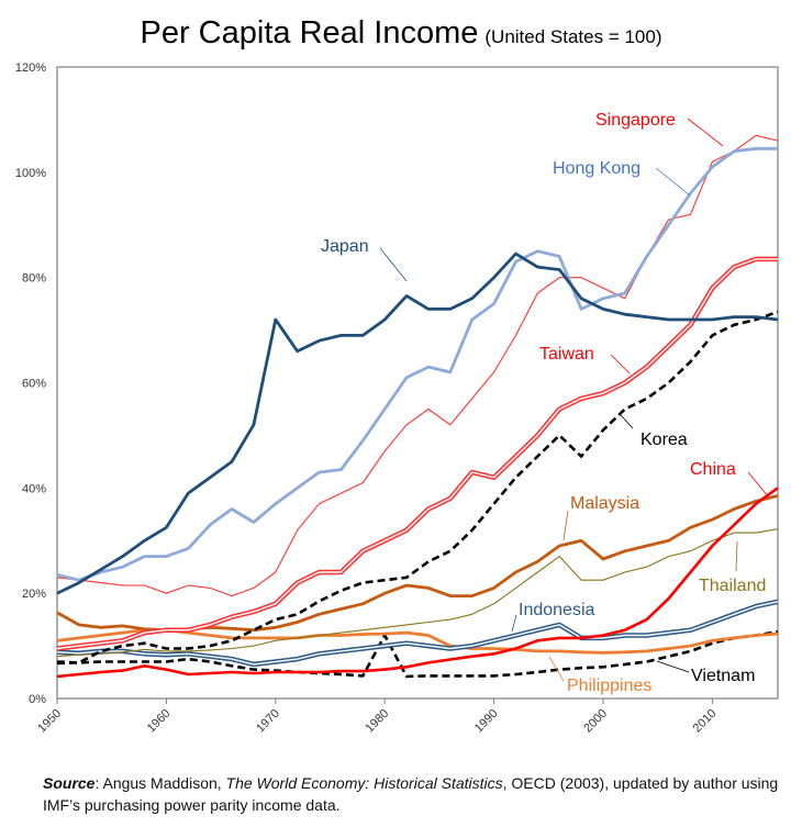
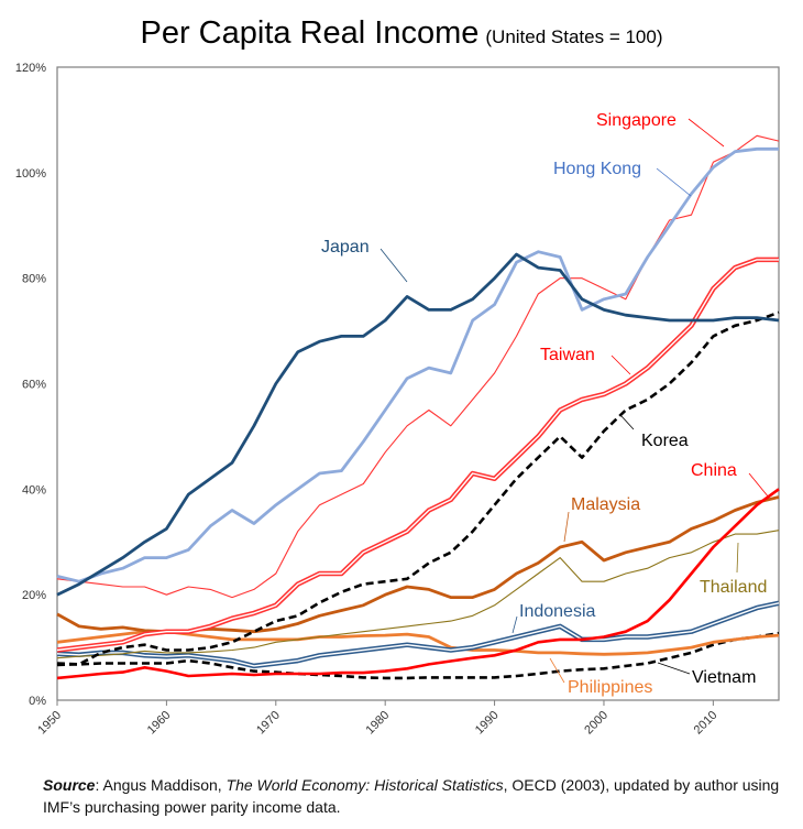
Japan/1970: 72% -> 60%
Vietnam/1980: 12% -> 4%
